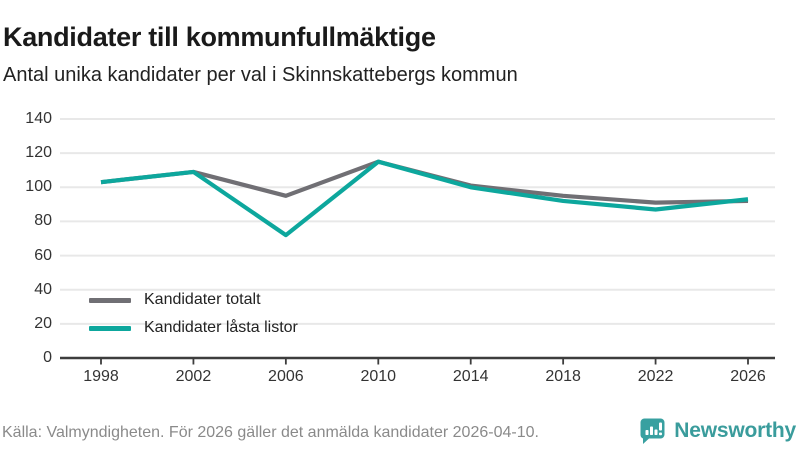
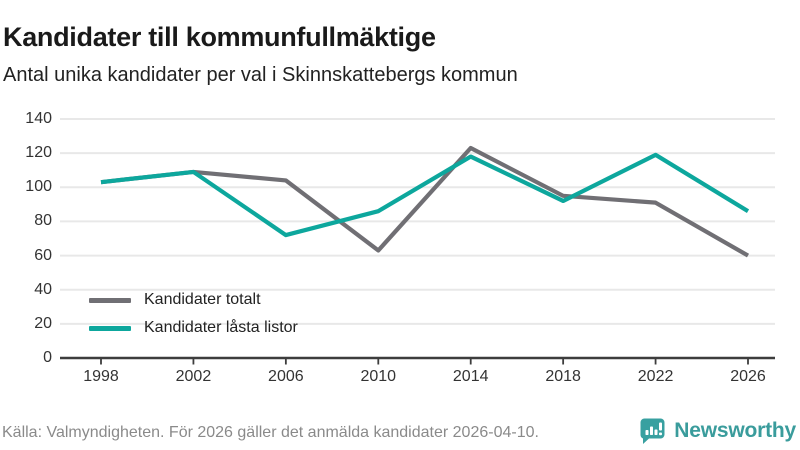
Kandidater totalt/2006: 95 -> 104
Kandidater totalt/2010: 115 -> 63
Kandidater låsta listor/2010: 115 -> 86
Kandidater totalt/2014: 101 -> 123
Kandidater låsta listor/2014: 100 -> 118
Kandidater låsta listor/2022: 87 -> 119
Kandidater totalt/2026: 92 -> 60
Kandidater låsta listor/2026: 93 -> 86
